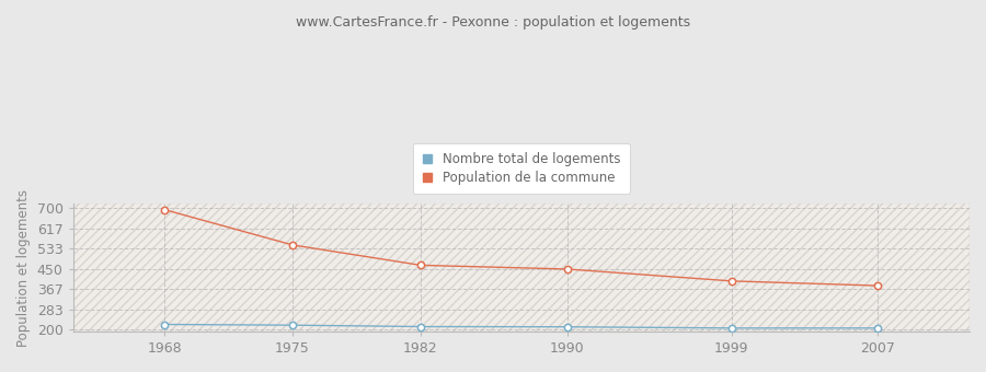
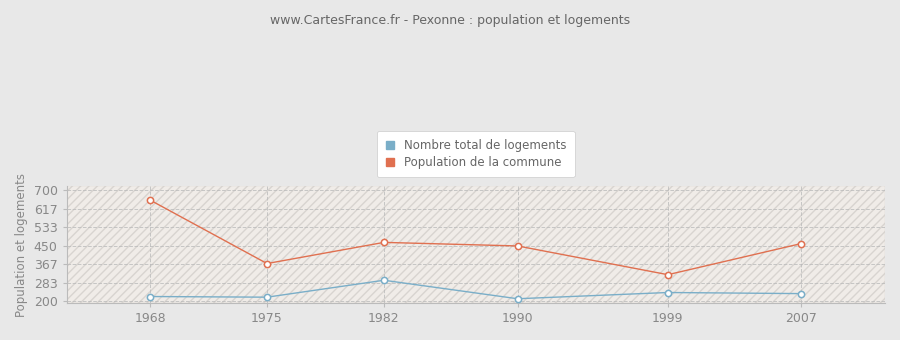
Population de la commune/1968: 693 -> 655
Population de la commune/1975: 548 -> 370
Nombre total de logements/1982: 213 -> 295
Population de la commune/1999: 400 -> 320
Nombre total de logements/1999: 207 -> 240
Population de la commune/2007: 381 -> 460
Nombre total de logements/2007: 207 -> 235
